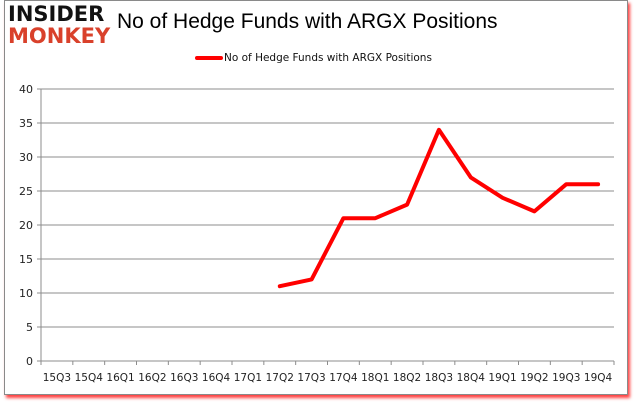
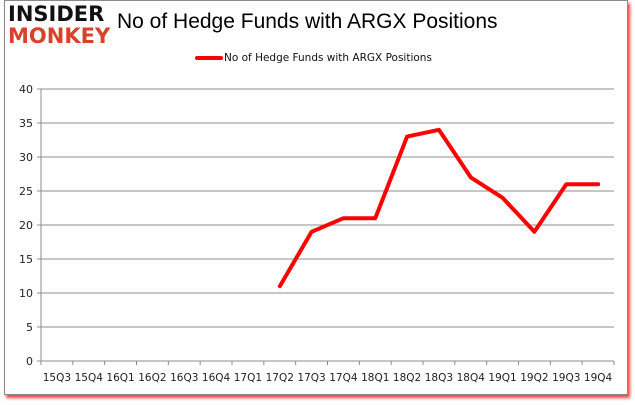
17Q3: 12 -> 19
18Q2: 23 -> 33
19Q2: 22 -> 19
